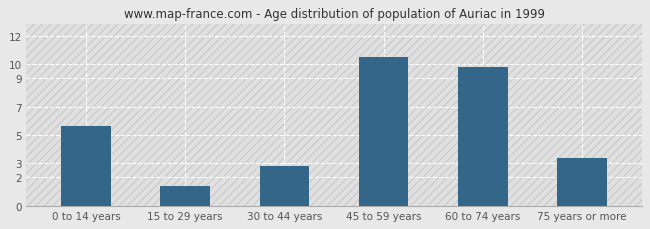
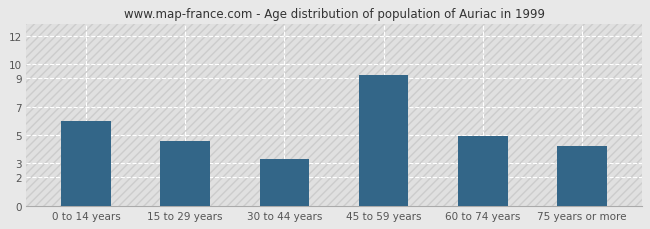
0 to 14 years: 5.6 -> 6.0
15 to 29 years: 1.4 -> 4.6
30 to 44 years: 2.8 -> 3.3
45 to 59 years: 10.5 -> 9.2
60 to 74 years: 9.8 -> 4.9
75 years or more: 3.4 -> 4.2
